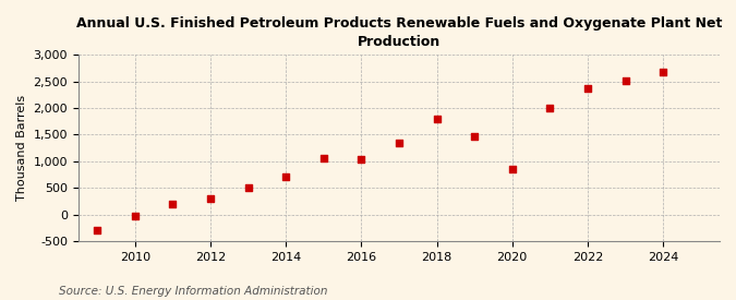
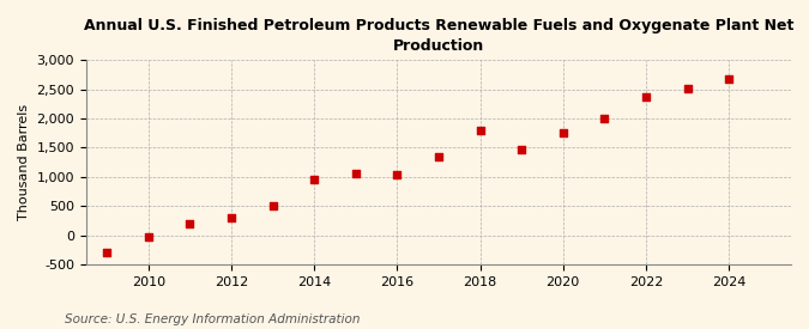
2014: 720 -> 950
2020: 850 -> 1,750
